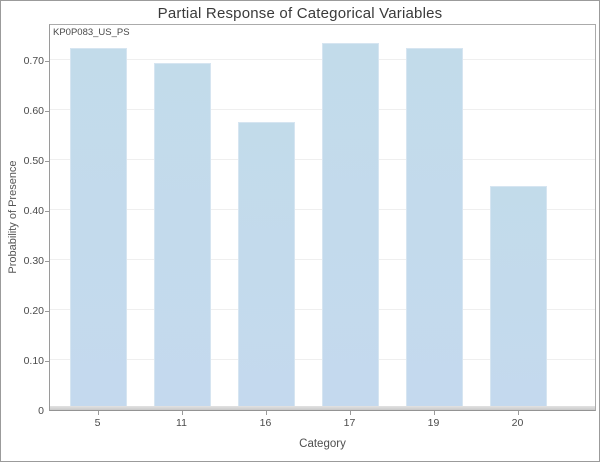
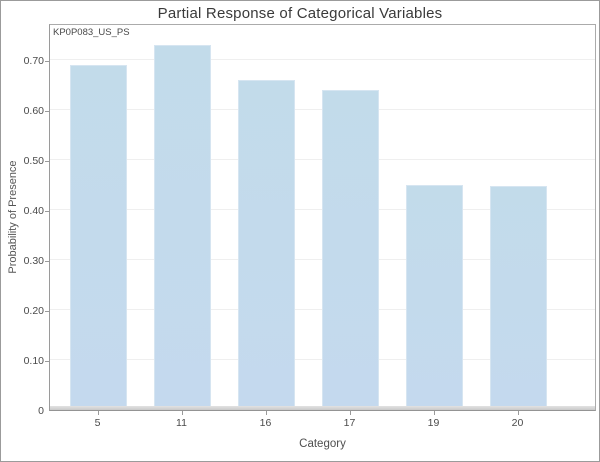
5: 0.72 -> 0.69
11: 0.69 -> 0.73
16: 0.57 -> 0.66
17: 0.73 -> 0.64
19: 0.72 -> 0.45
